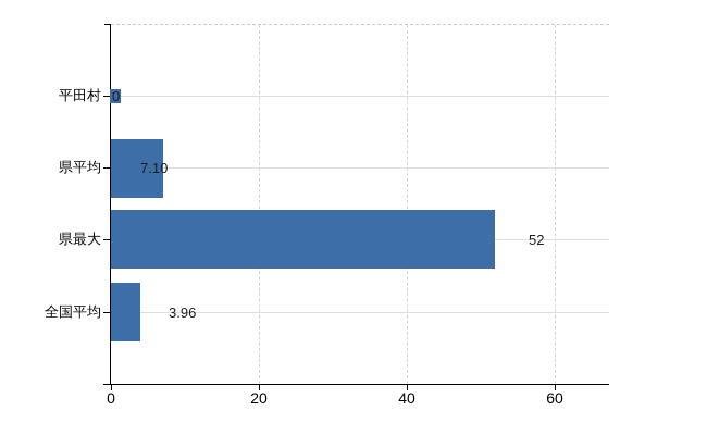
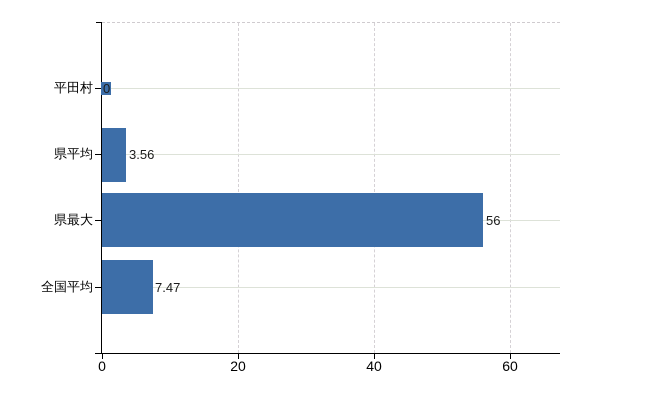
県平均: 7.10 -> 3.56
県最大: 52 -> 56
全国平均: 3.96 -> 7.47
